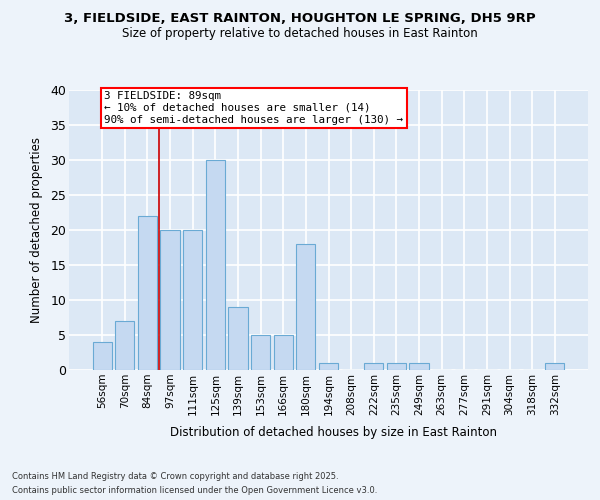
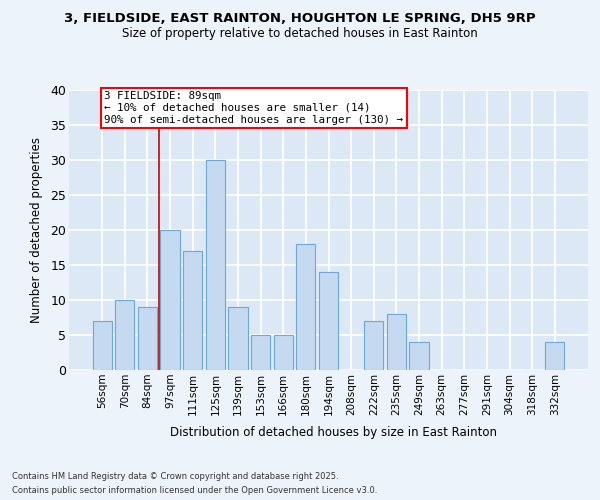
56sqm: 4 -> 7
70sqm: 7 -> 10
84sqm: 22 -> 9
111sqm: 20 -> 17
194sqm: 1 -> 14
222sqm: 1 -> 7
235sqm: 1 -> 8
249sqm: 1 -> 4
332sqm: 1 -> 4
